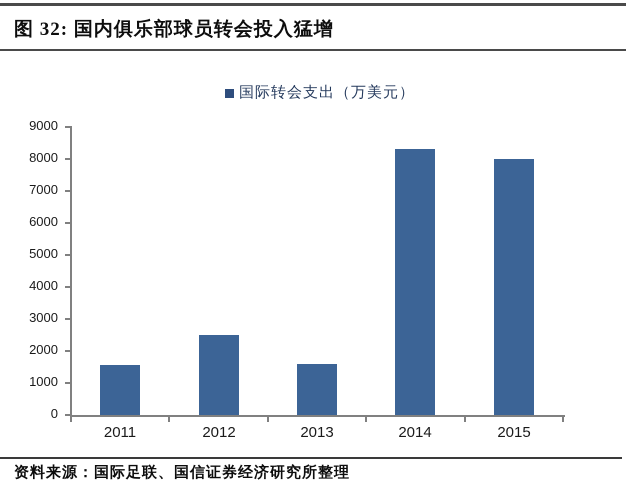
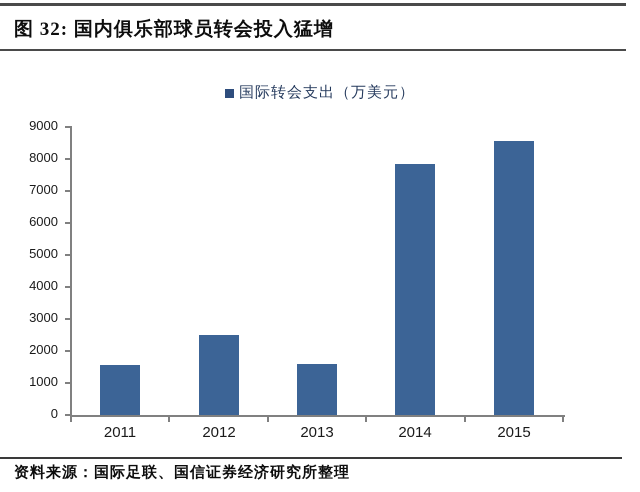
2014: 8300 -> 7800
2015: 8000 -> 8600
